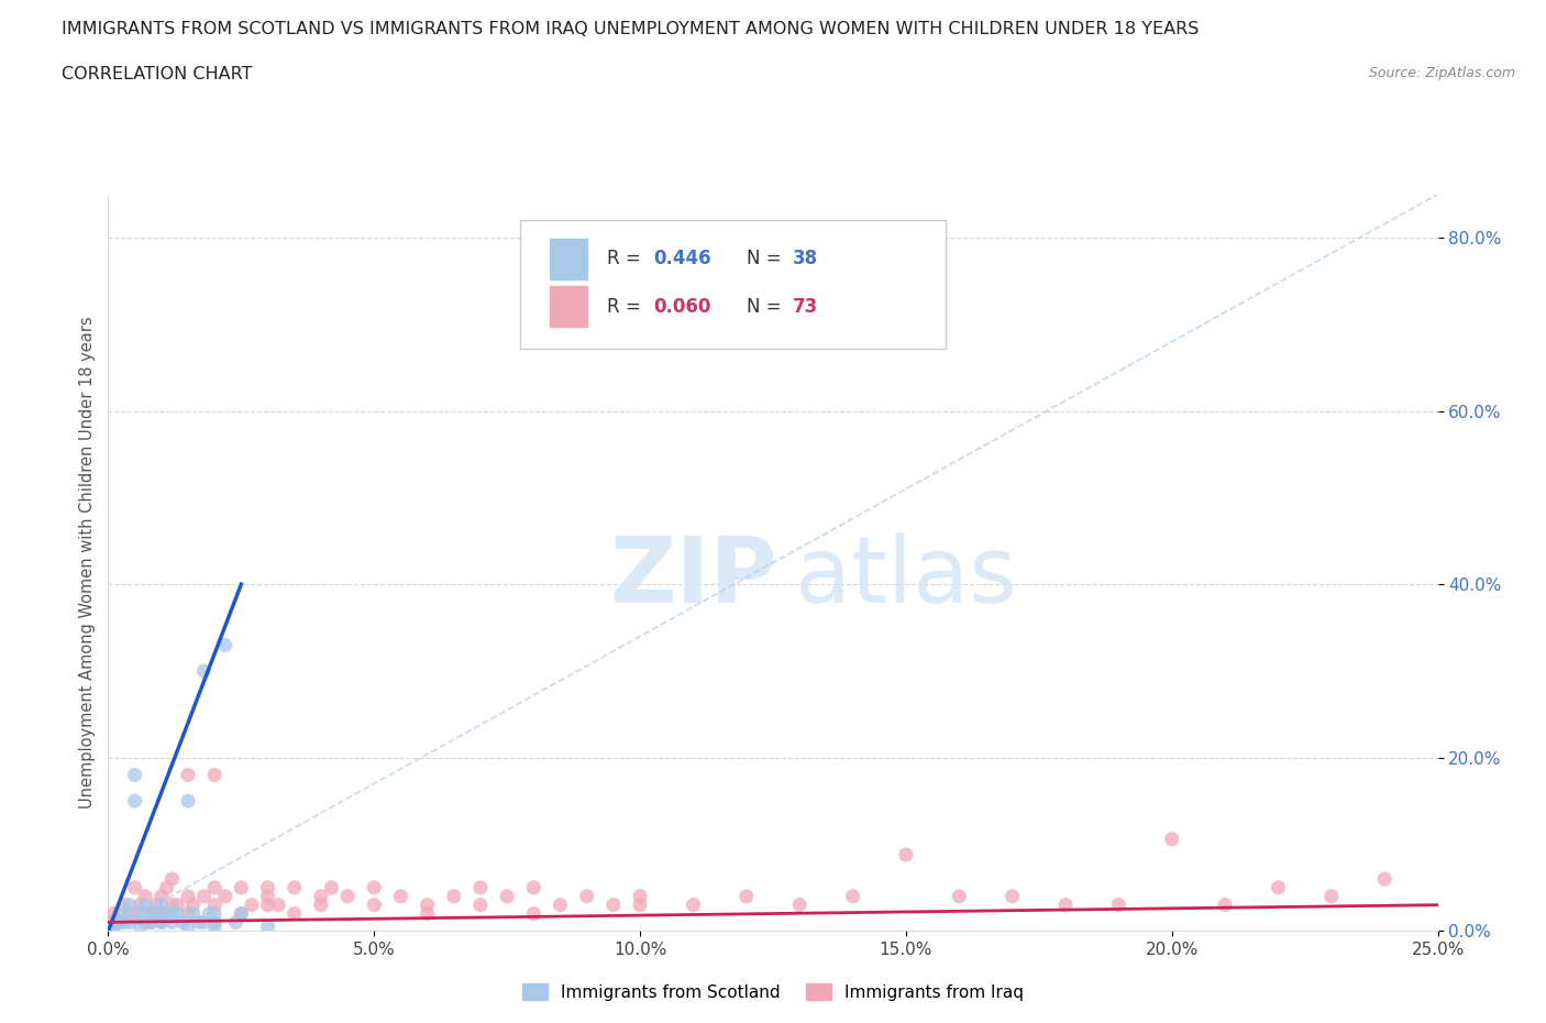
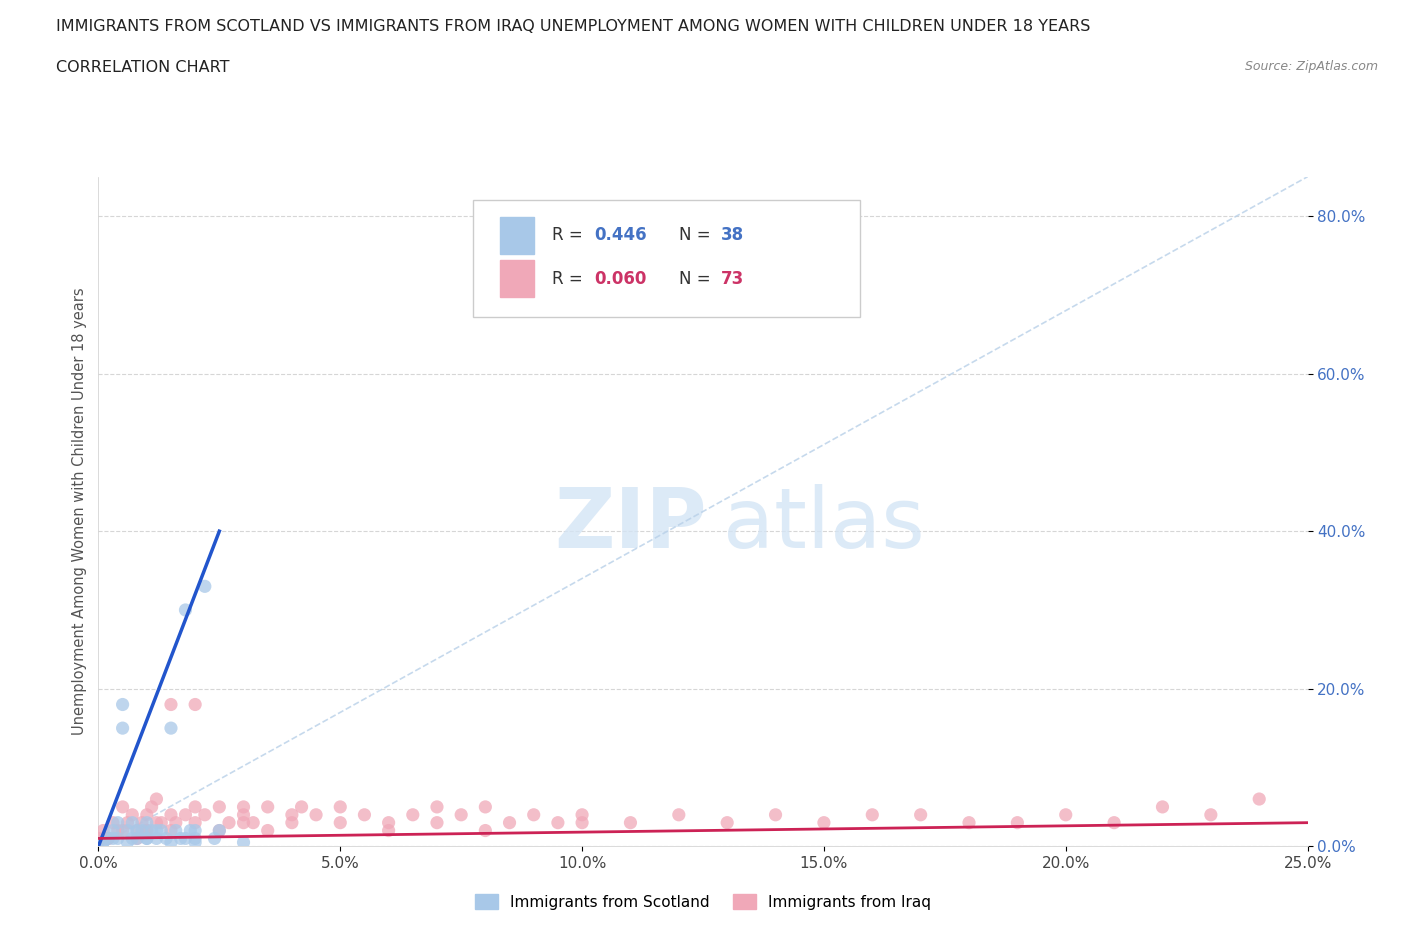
Immigrants from Iraq/15.0%: 8.8% -> 3.0%
Immigrants from Iraq/20.0%: 10.6% -> 4.0%
